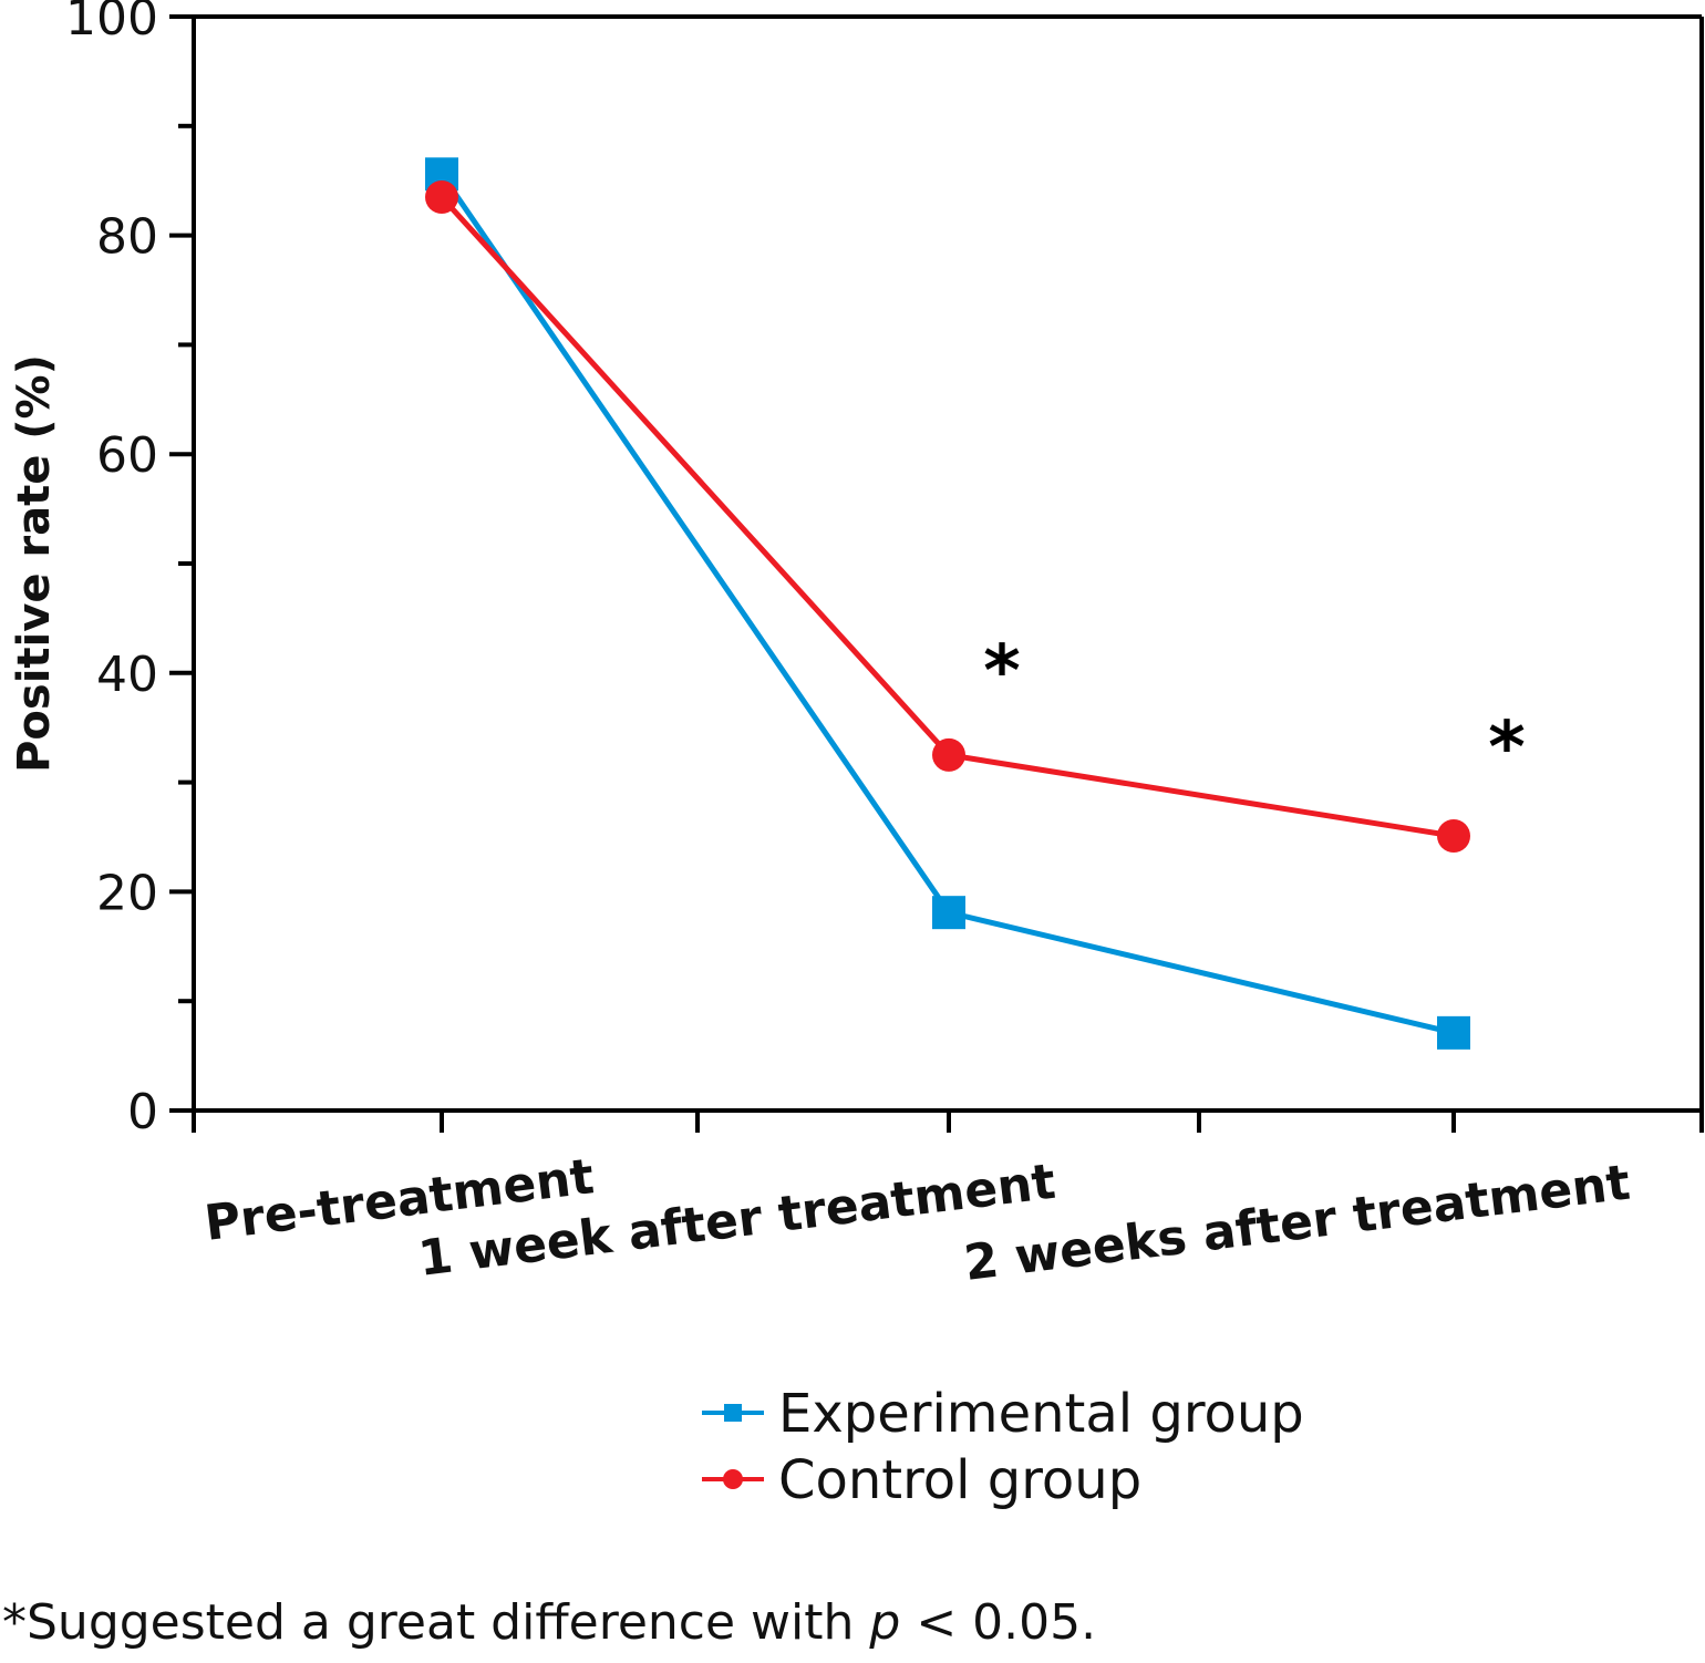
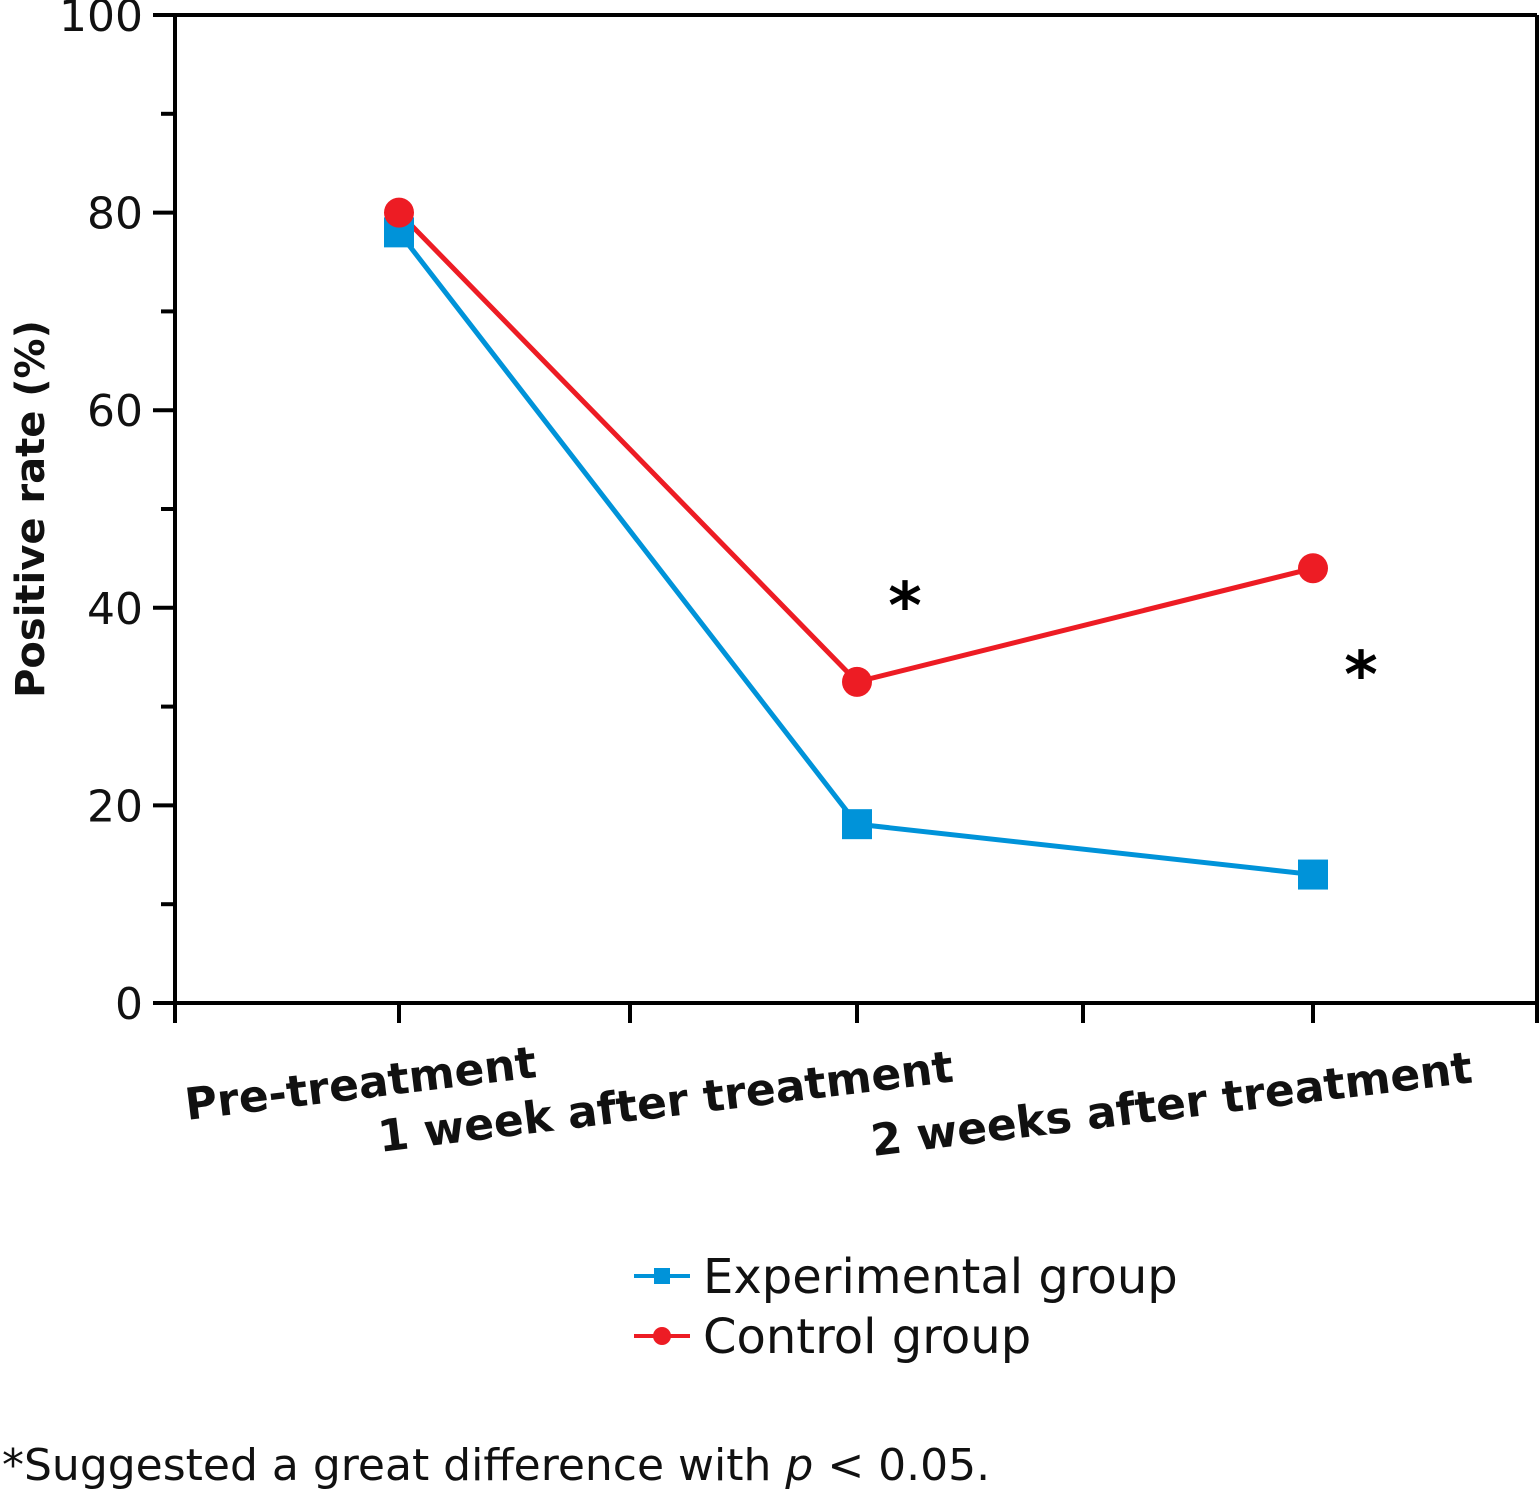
Experimental group/Pre-treatment: 86 -> 78
Control group/Pre-treatment: 84 -> 80
Experimental group/2 weeks after treatment: 7 -> 13
Control group/2 weeks after treatment: 25 -> 44
